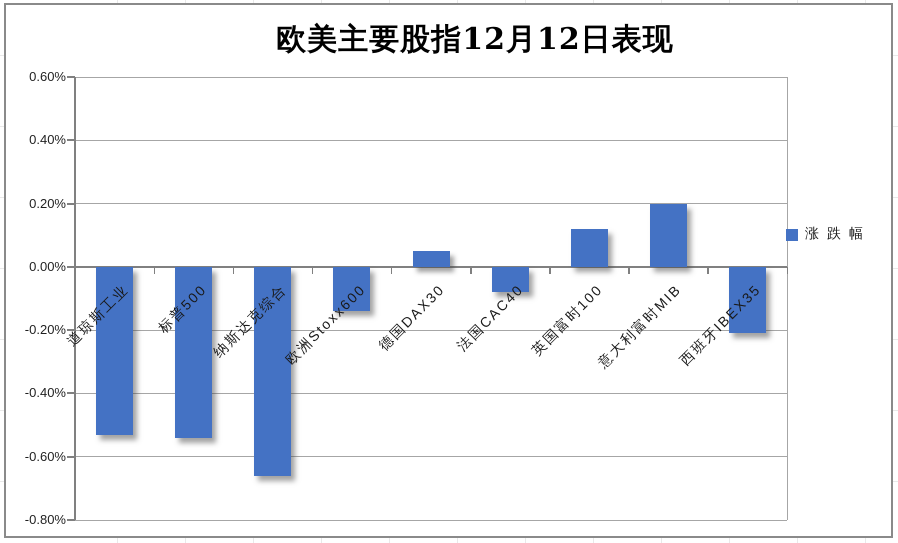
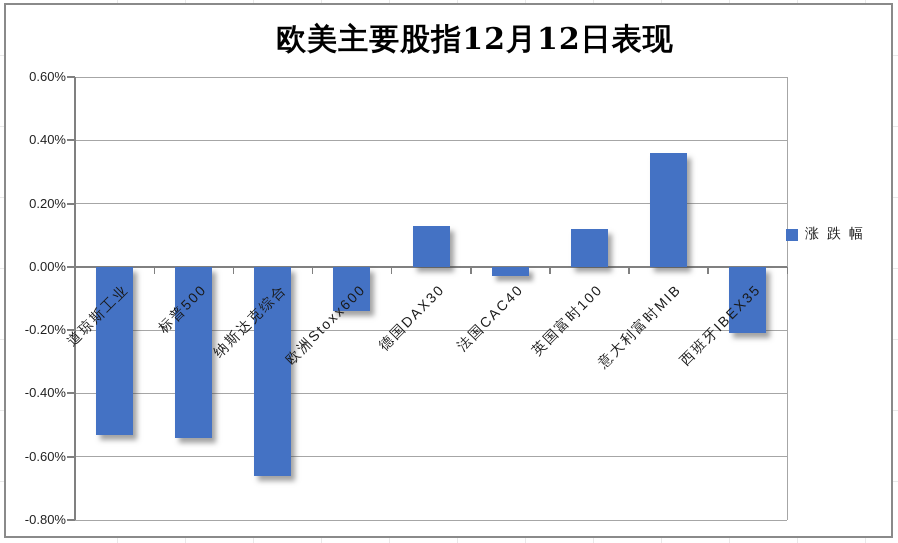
德国DAX30: 0.05% -> 0.13%
法国CAC40: -0.08% -> -0.03%
意大利富时MIB: 0.20% -> 0.36%
